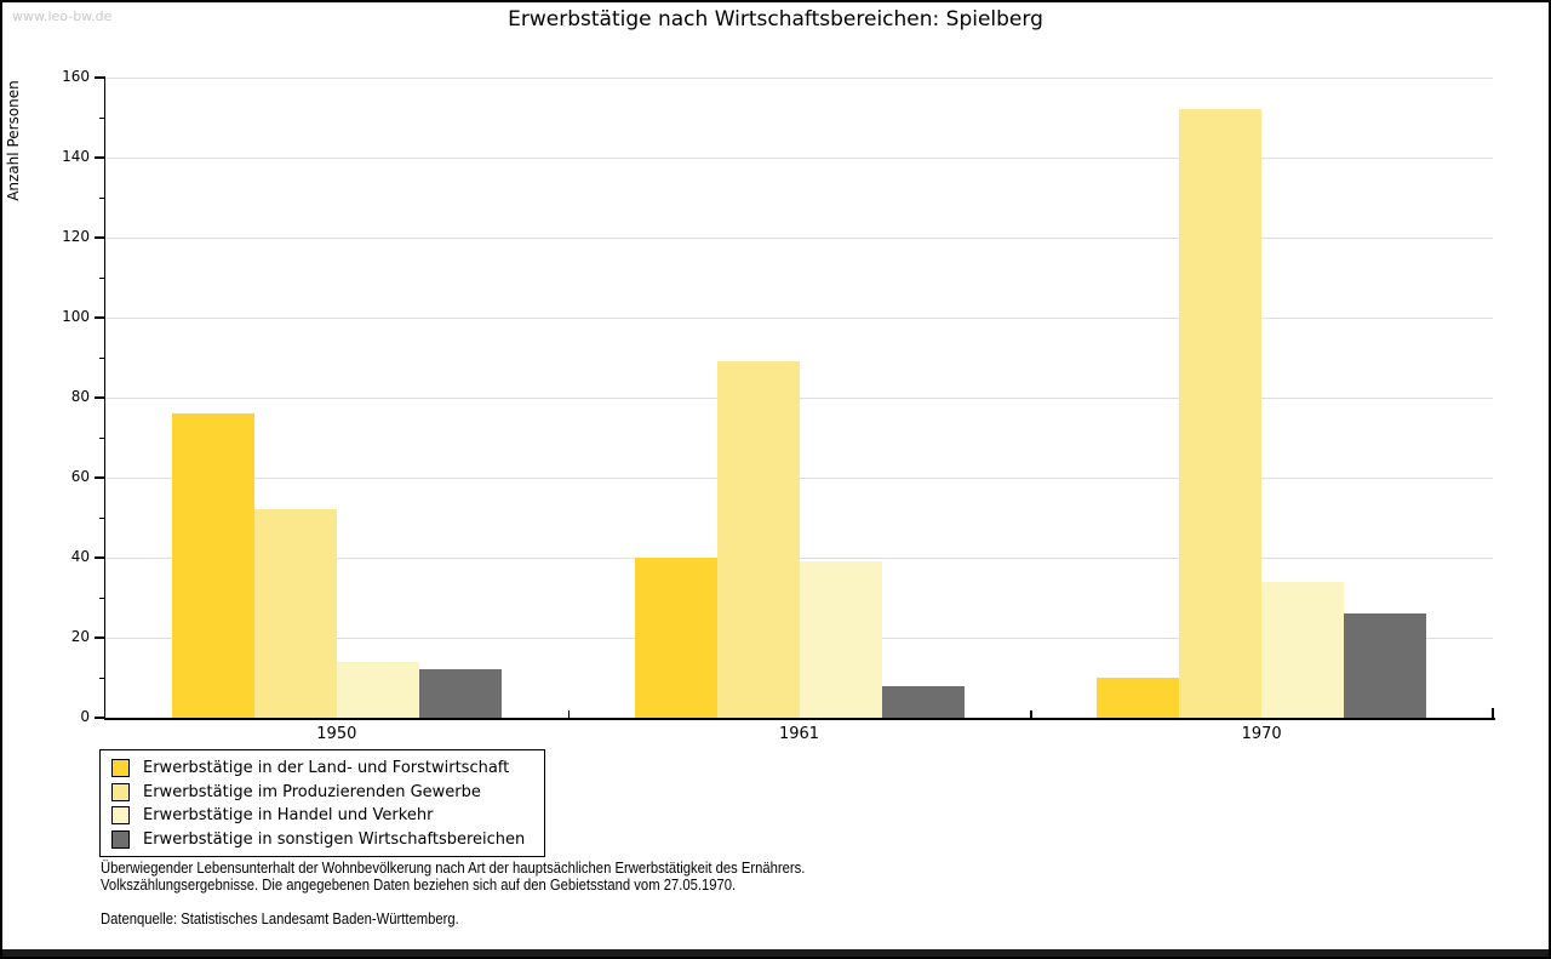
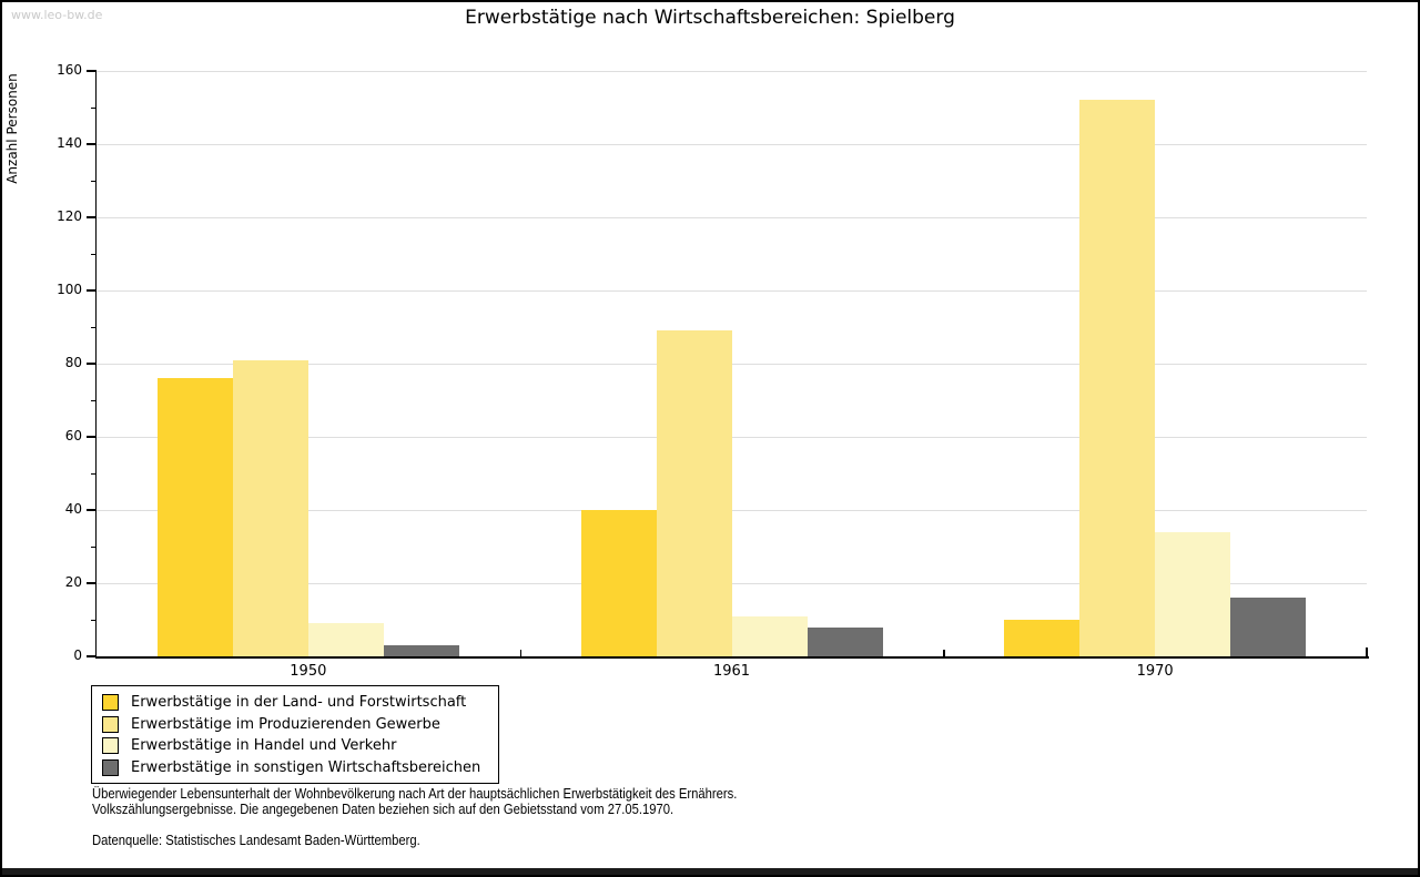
Erwerbstätige im Produzierenden Gewerbe/1950: 52 -> 81
Erwerbstätige in Handel und Verkehr/1950: 14 -> 9
Erwerbstätige in sonstigen Wirtschaftsbereichen/1950: 12 -> 3
Erwerbstätige in Handel und Verkehr/1961: 39 -> 11
Erwerbstätige in sonstigen Wirtschaftsbereichen/1970: 26 -> 16
